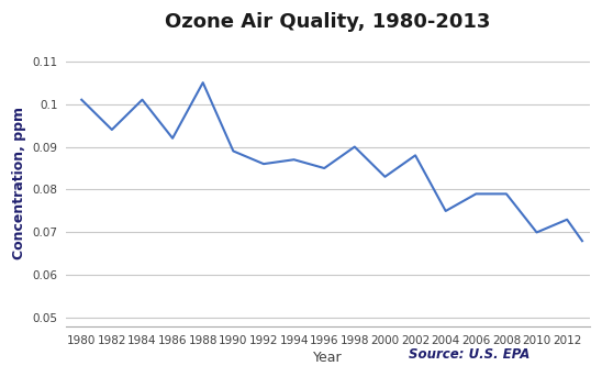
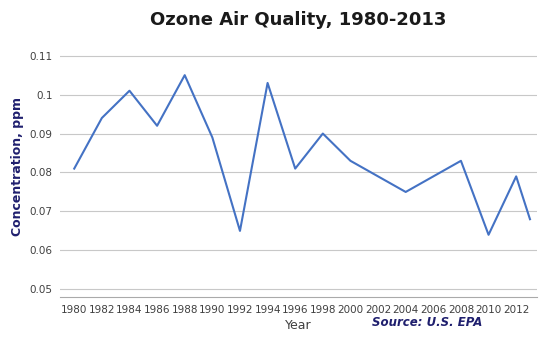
1980: 0.101 -> 0.081
1992: 0.086 -> 0.065
1994: 0.087 -> 0.103
1996: 0.085 -> 0.081
2002: 0.088 -> 0.079
2008: 0.079 -> 0.083
2010: 0.070 -> 0.064
2012: 0.073 -> 0.079
